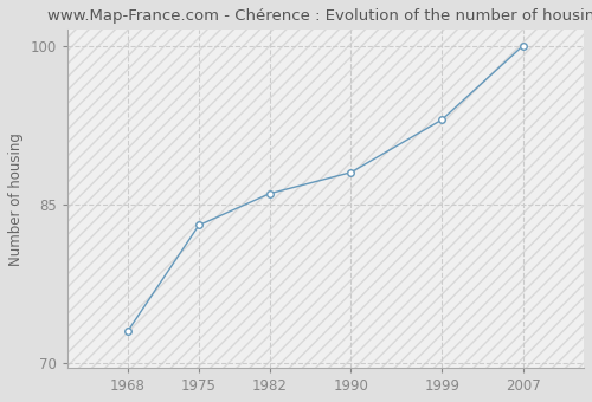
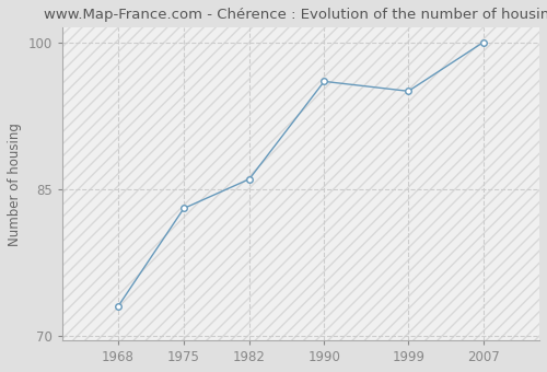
1990: 88 -> 96
1999: 93 -> 95
